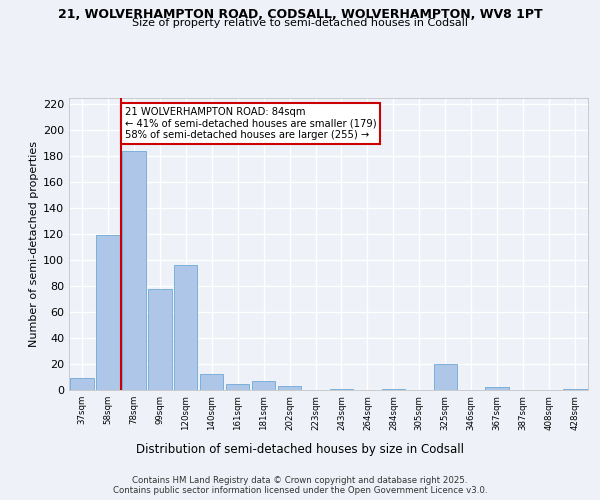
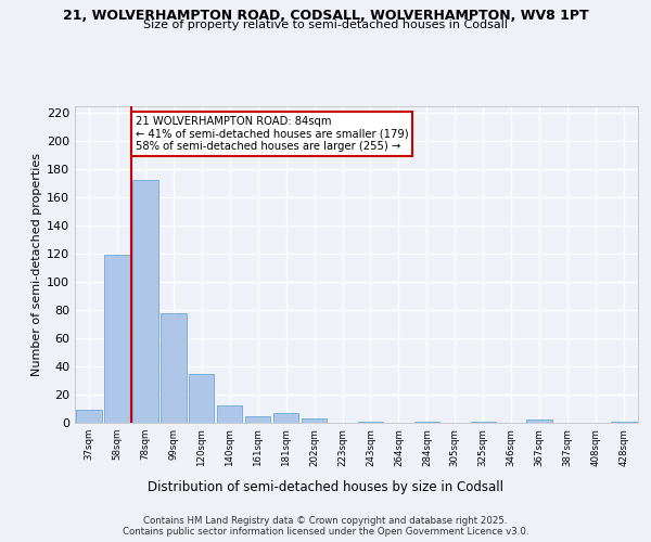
78sqm: 184 -> 172
120sqm: 96 -> 35
325sqm: 20 -> 1
